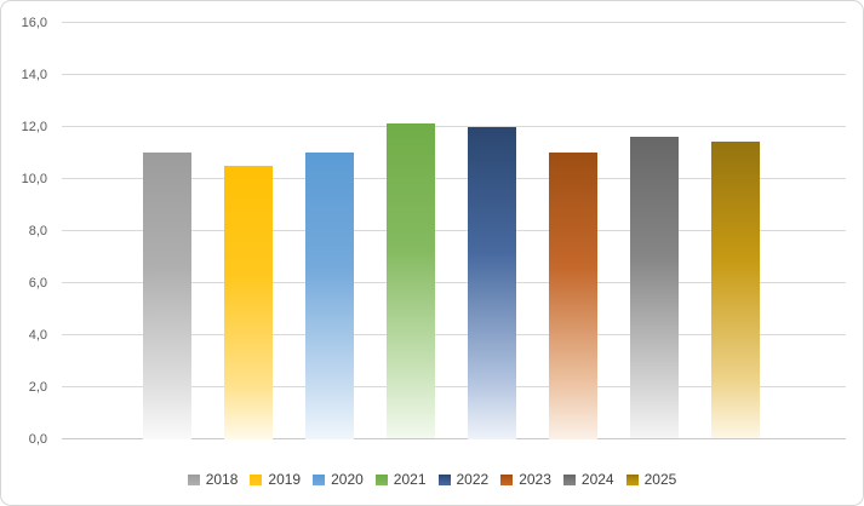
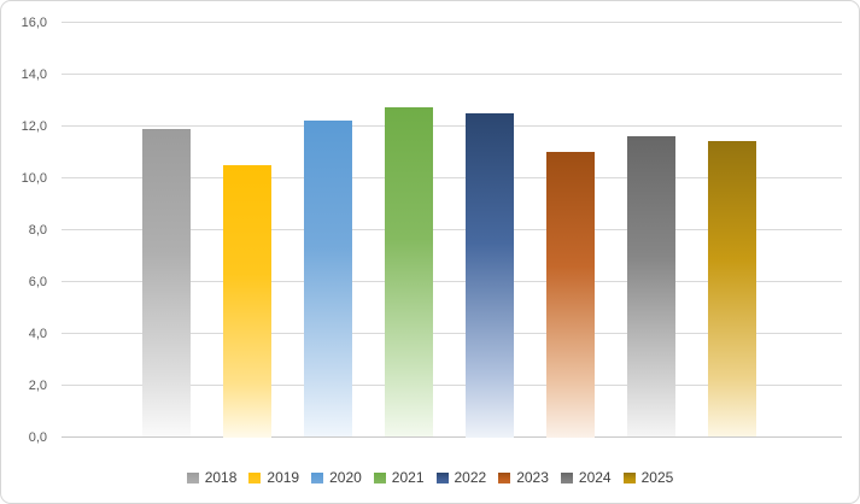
2018: 11,0 -> 11,9
2020: 11,0 -> 12,2
2021: 12,1 -> 12,7
2022: 12,0 -> 12,5
